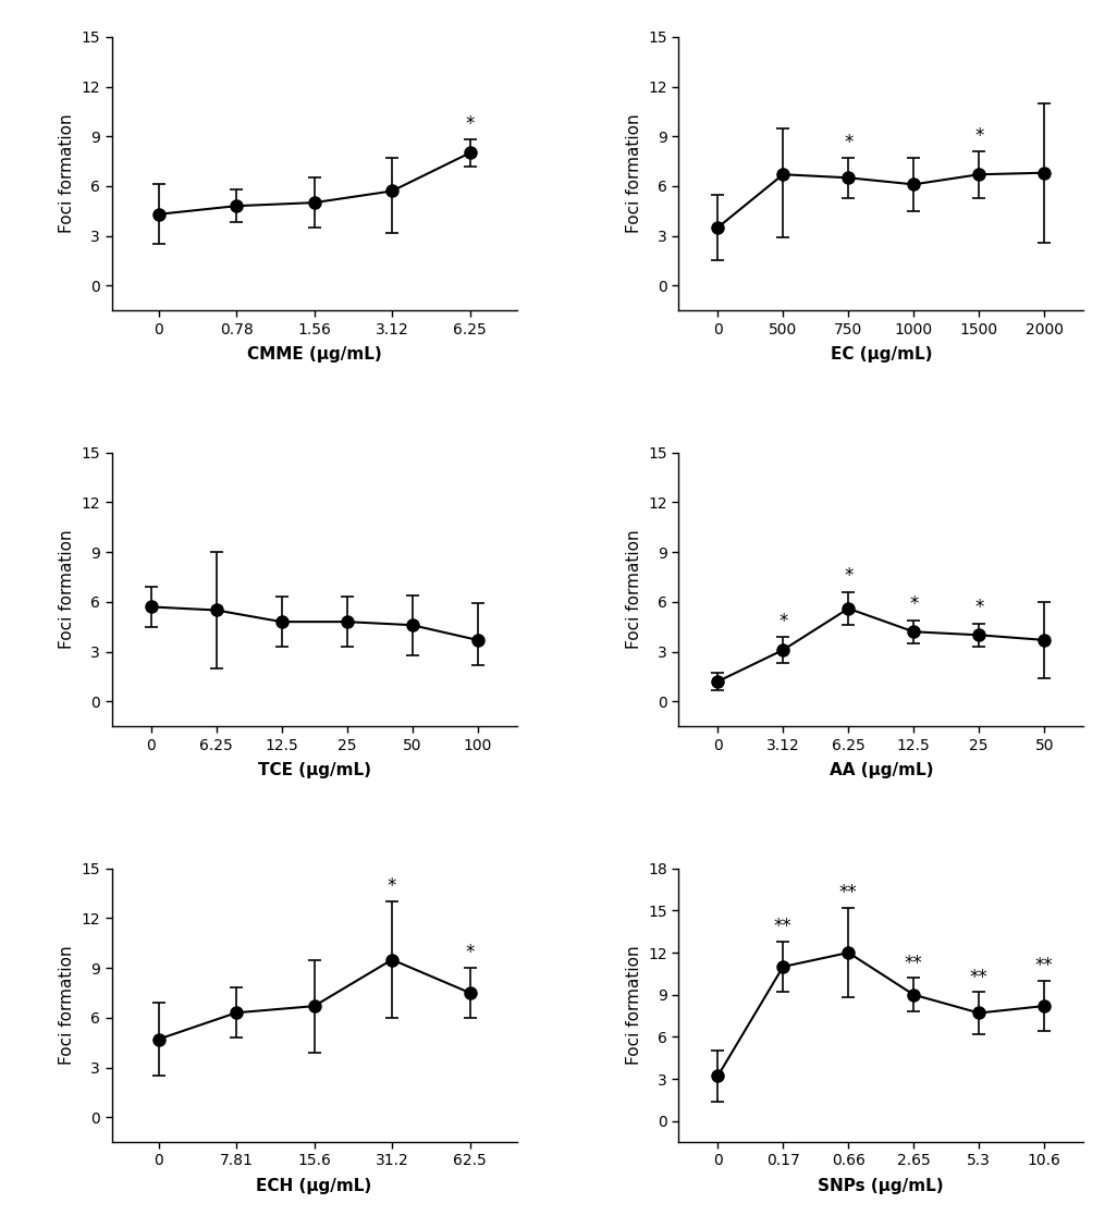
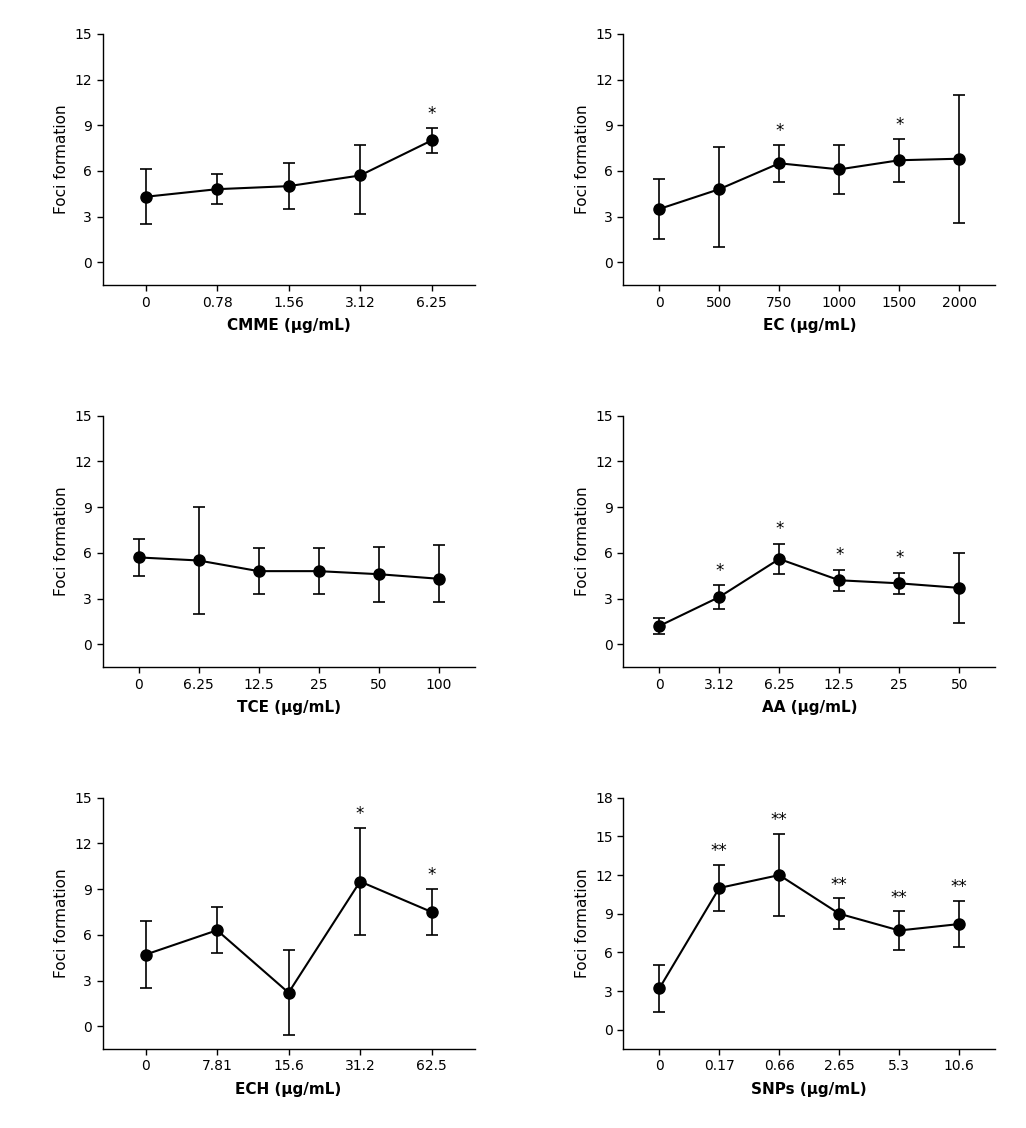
500: 6.7 -> 4.8
100: 3.7 -> 4.3
15.6: 6.7 -> 2.2
